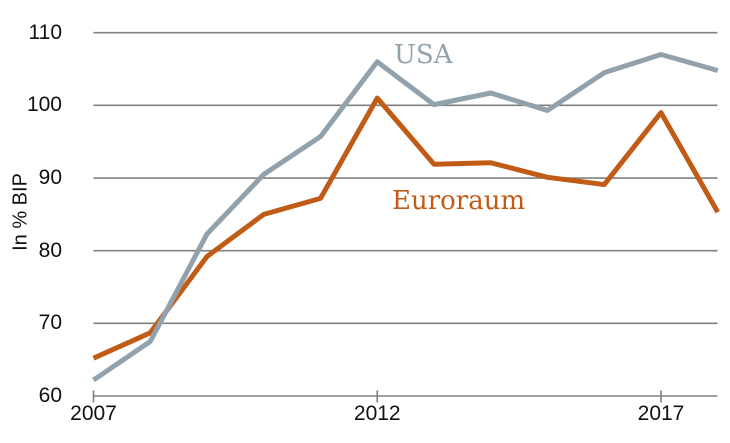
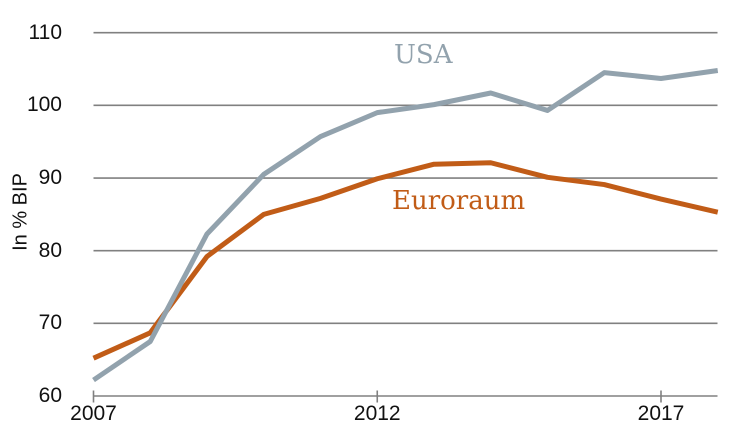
USA/2012: 106 -> 99
Euroraum/2012: 101 -> 90
USA/2017: 107 -> 104
Euroraum/2017: 99 -> 87
